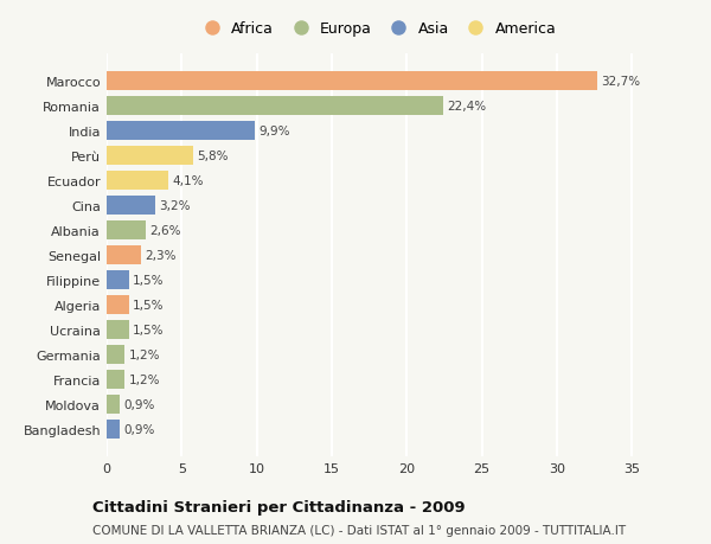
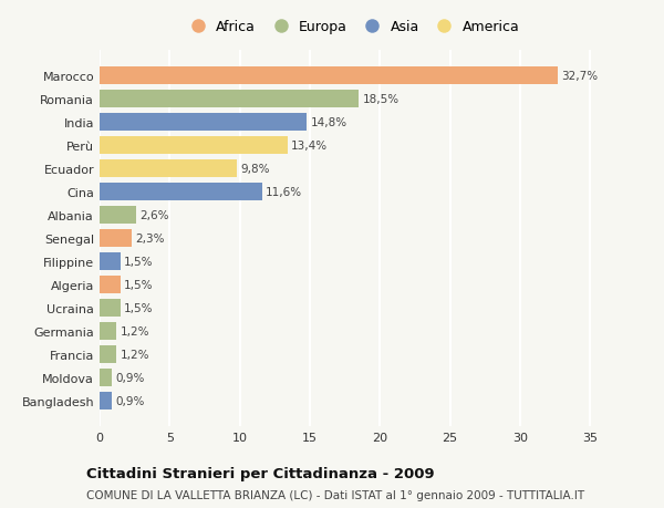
Romania: 22,4% -> 18,5%
India: 9,9% -> 14,8%
Perù: 5,8% -> 13,4%
Ecuador: 4,1% -> 9,8%
Cina: 3,2% -> 11,6%
